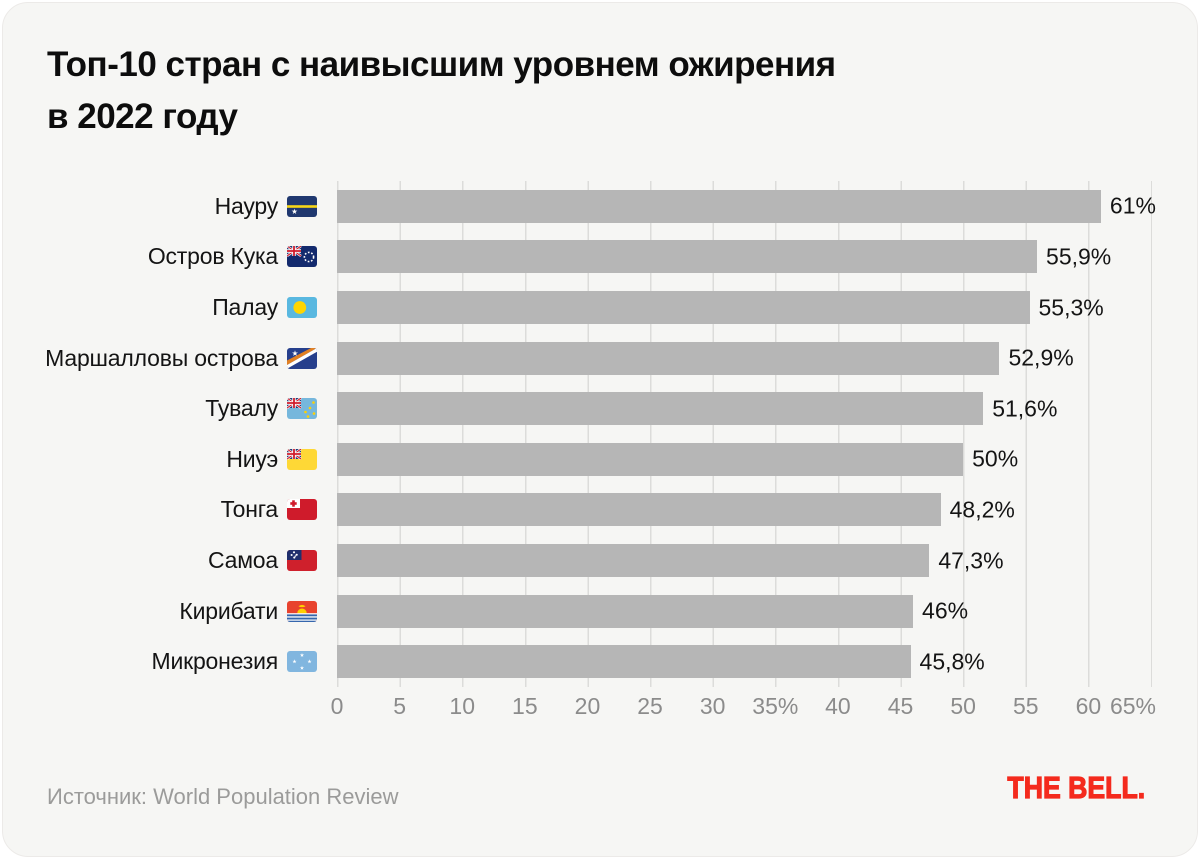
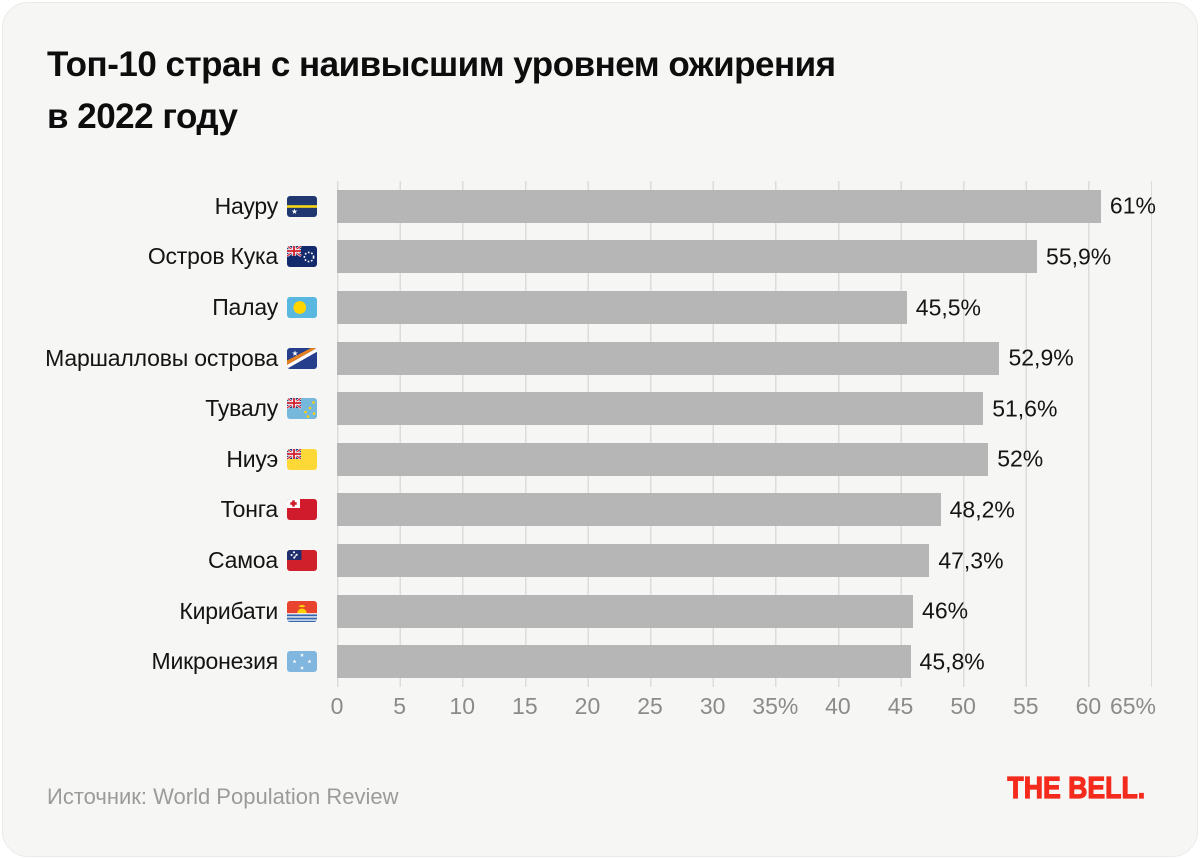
Палау: 55,3% -> 45,5%
Ниуэ: 50% -> 52%
